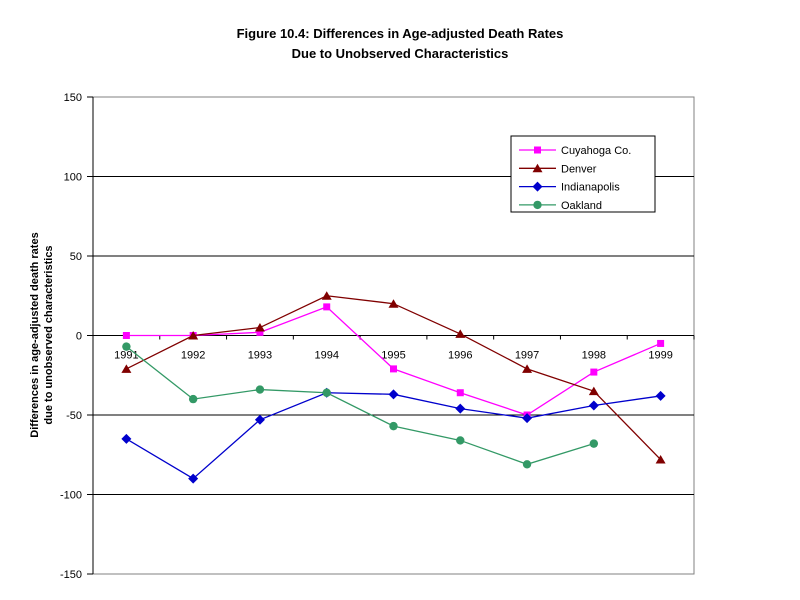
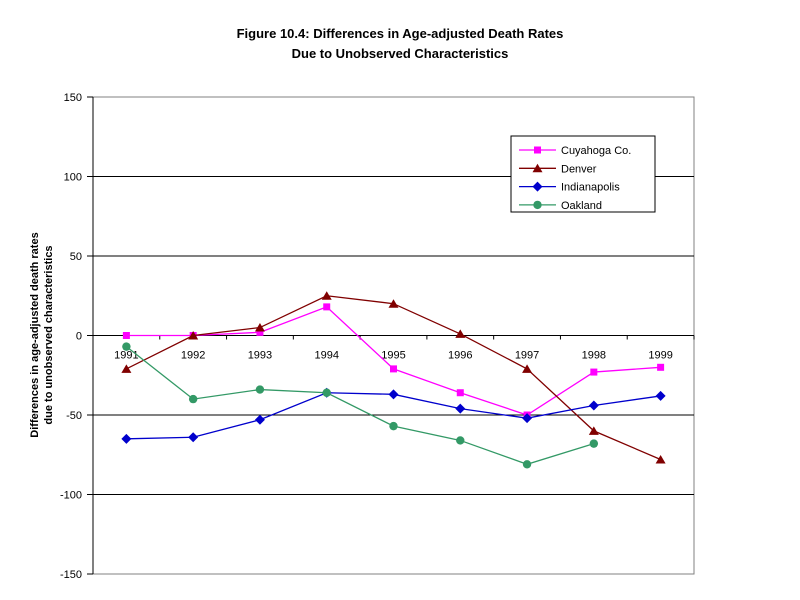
Indianapolis/1992: -90 -> -64
Denver/1998: -35 -> -60
Cuyahoga Co./1999: -5 -> -20
